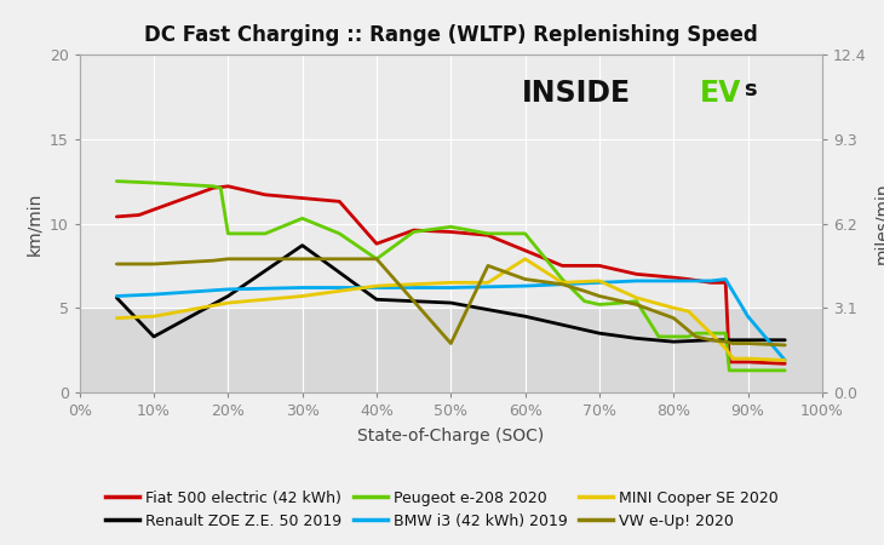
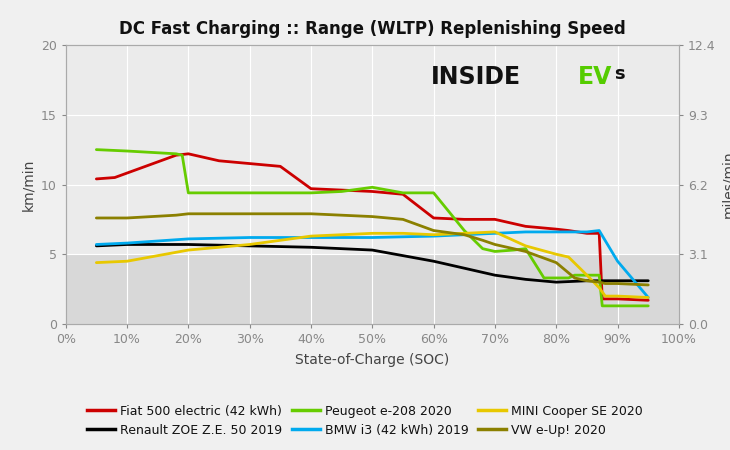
Renault ZOE Z.E. 50 2019/10%: 3.3 -> 5.7
Renault ZOE Z.E. 50 2019/30%: 8.7 -> 5.6
Peugeot e-208 2020/30%: 10.3 -> 9.4
Fiat 500 electric (42 kWh)/40%: 8.8 -> 9.7
Peugeot e-208 2020/40%: 7.9 -> 9.4
VW e-Up! 2020/50%: 2.9 -> 7.7
Fiat 500 electric (42 kWh)/60%: 8.4 -> 7.6
MINI Cooper SE 2020/60%: 7.9 -> 6.4
